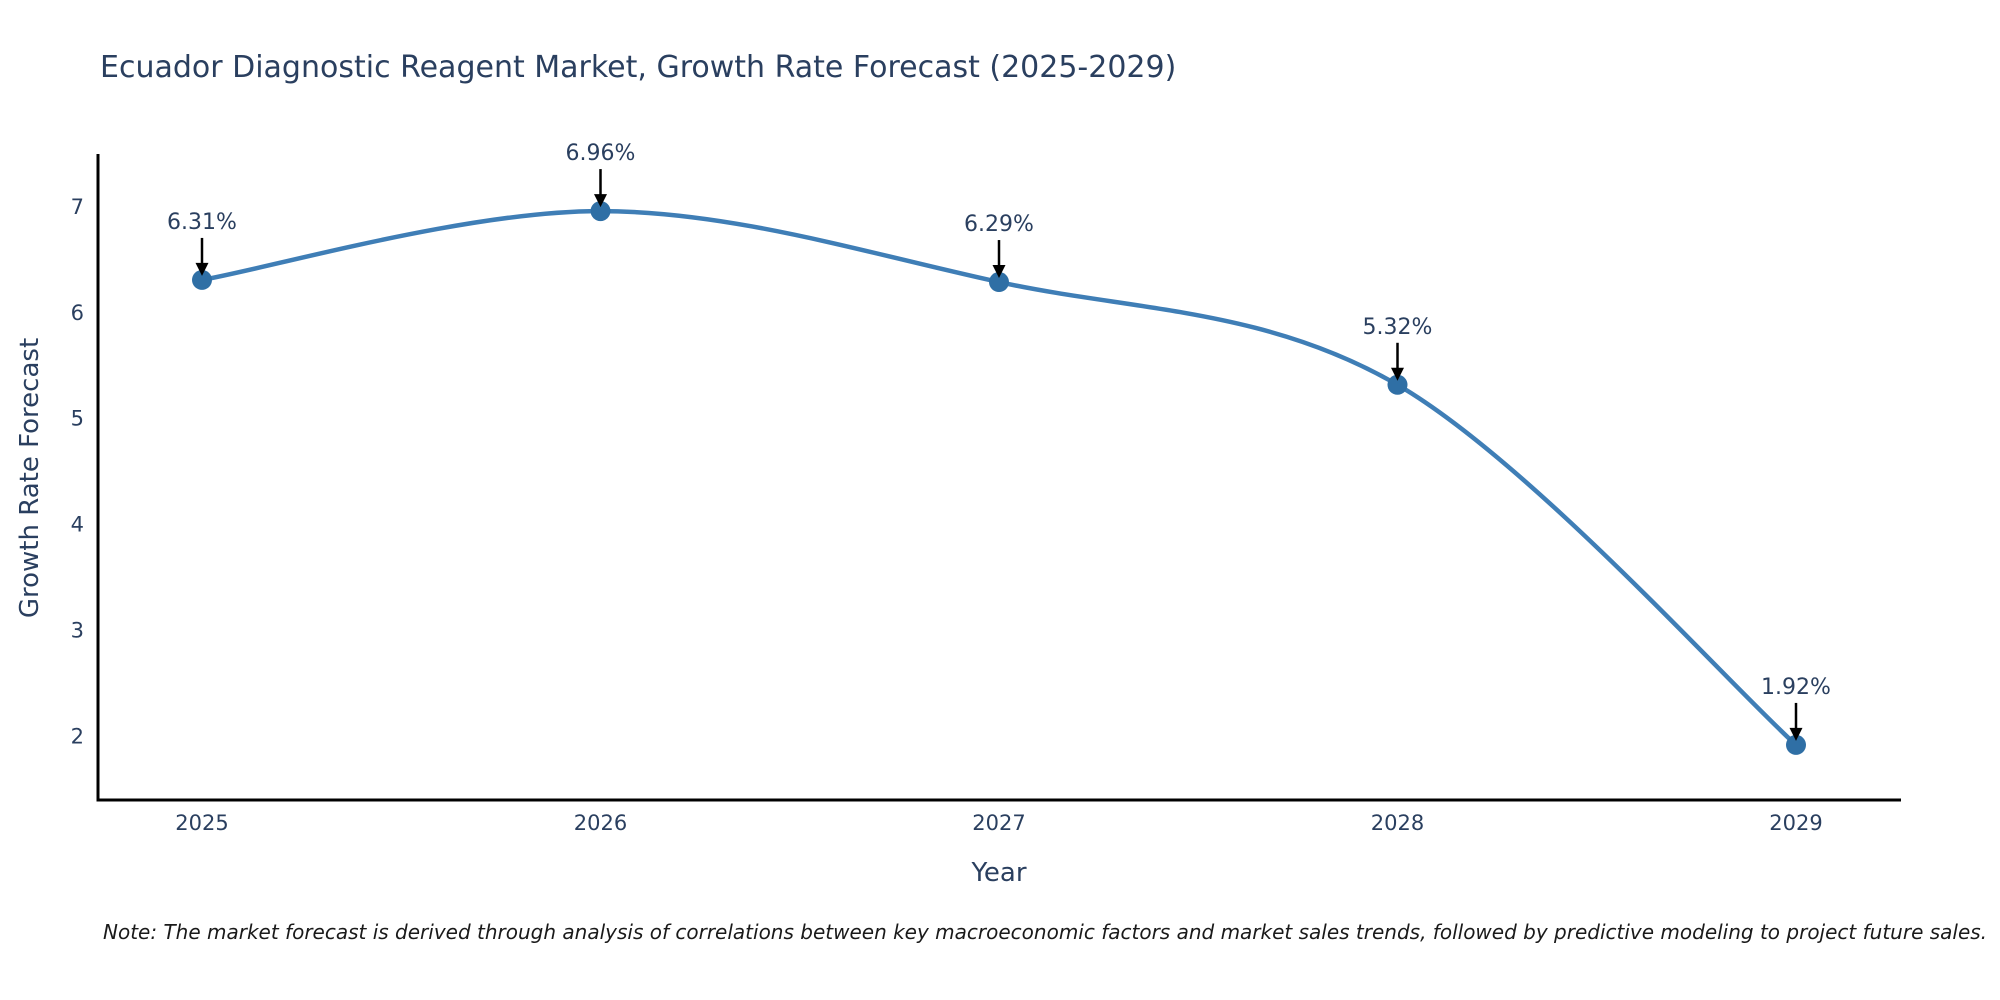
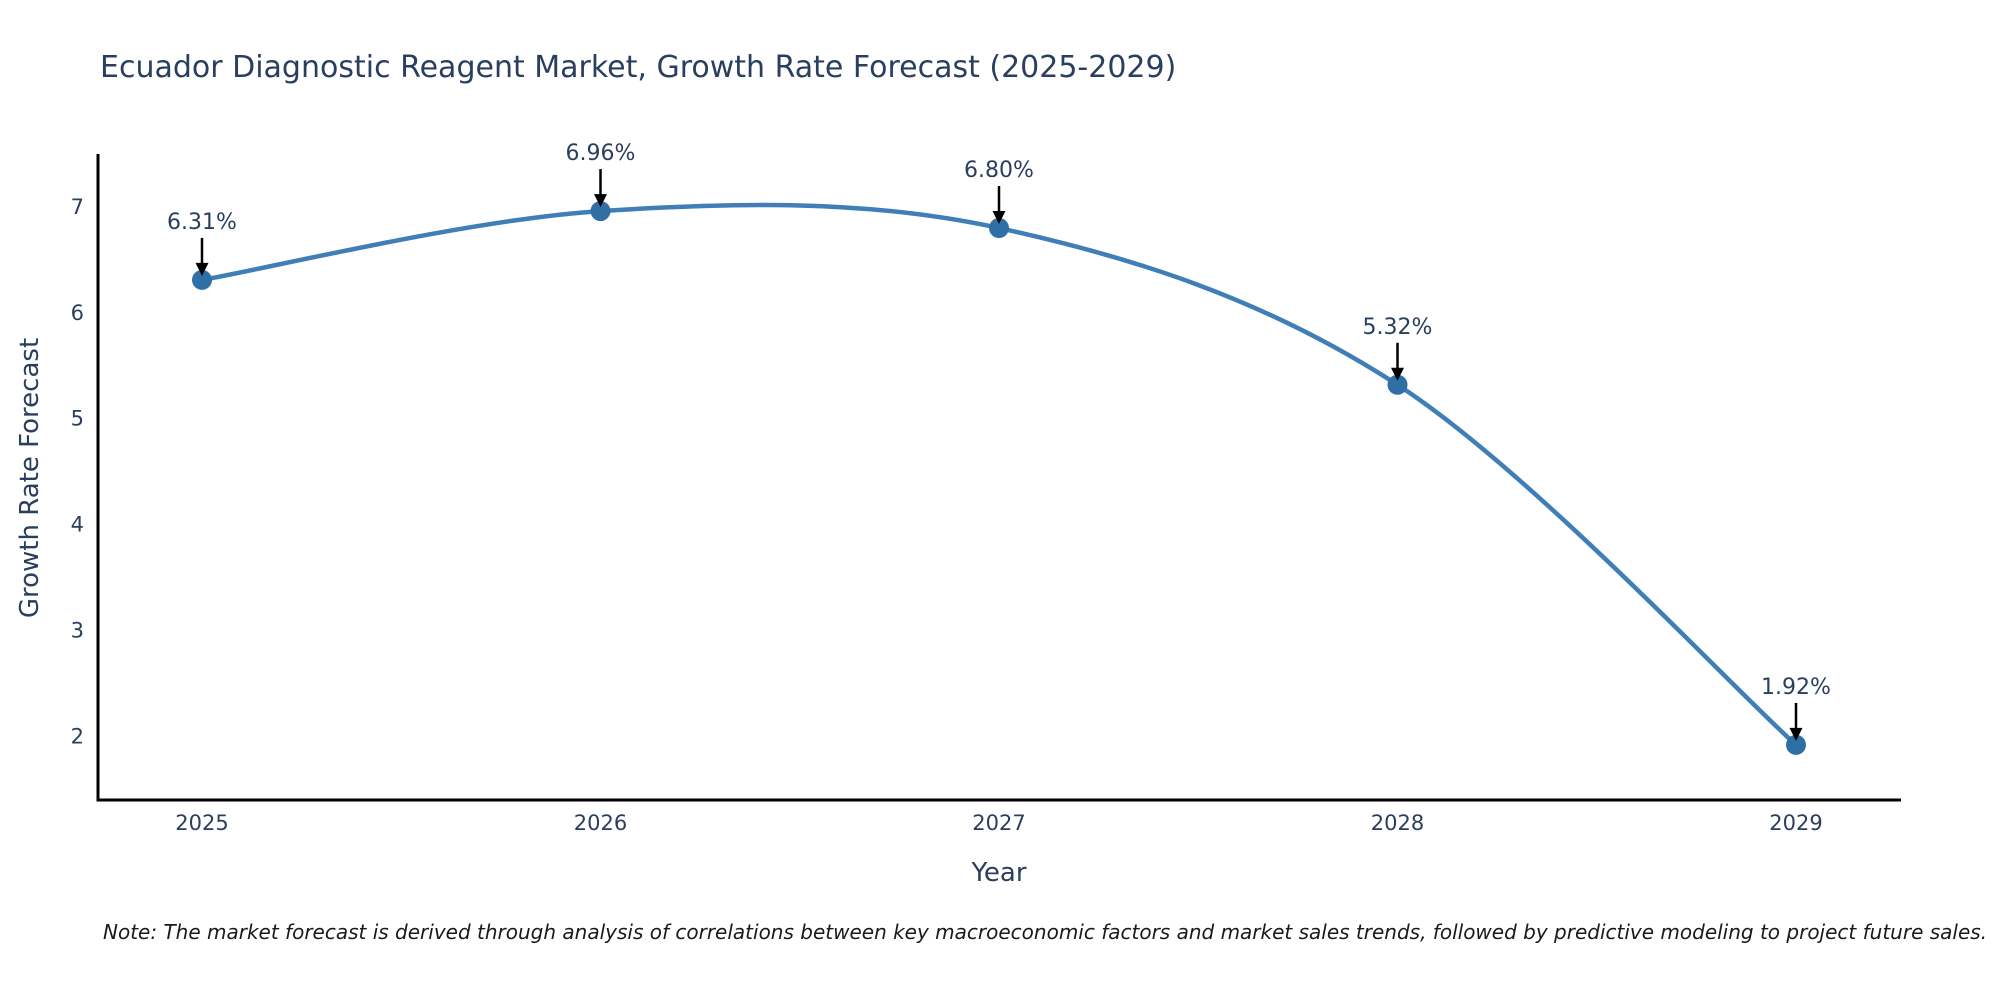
2027: 6.29% -> 6.80%
